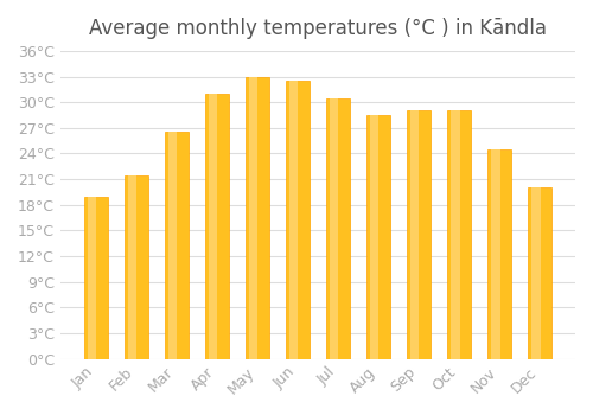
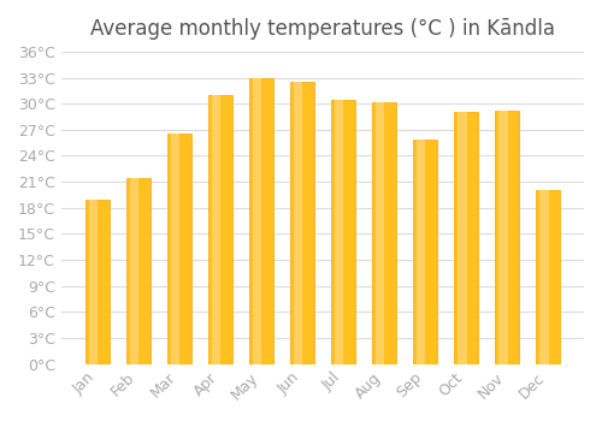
Aug: 28.5°C -> 30.2°C
Sep: 29.0°C -> 25.8°C
Nov: 24.5°C -> 29.2°C
